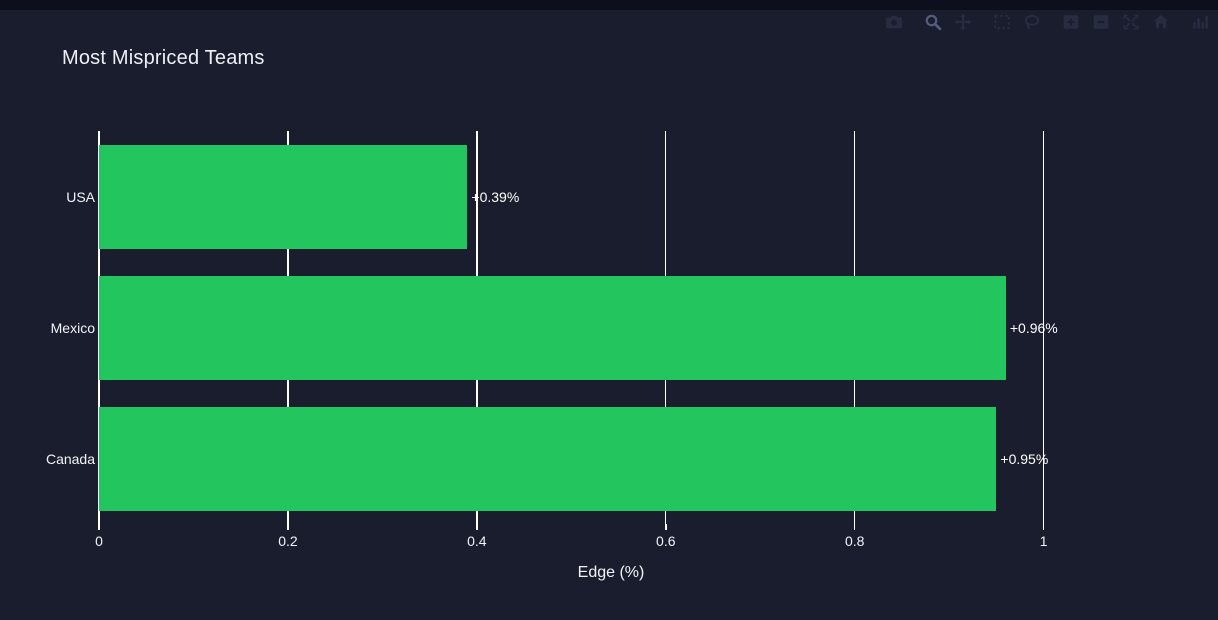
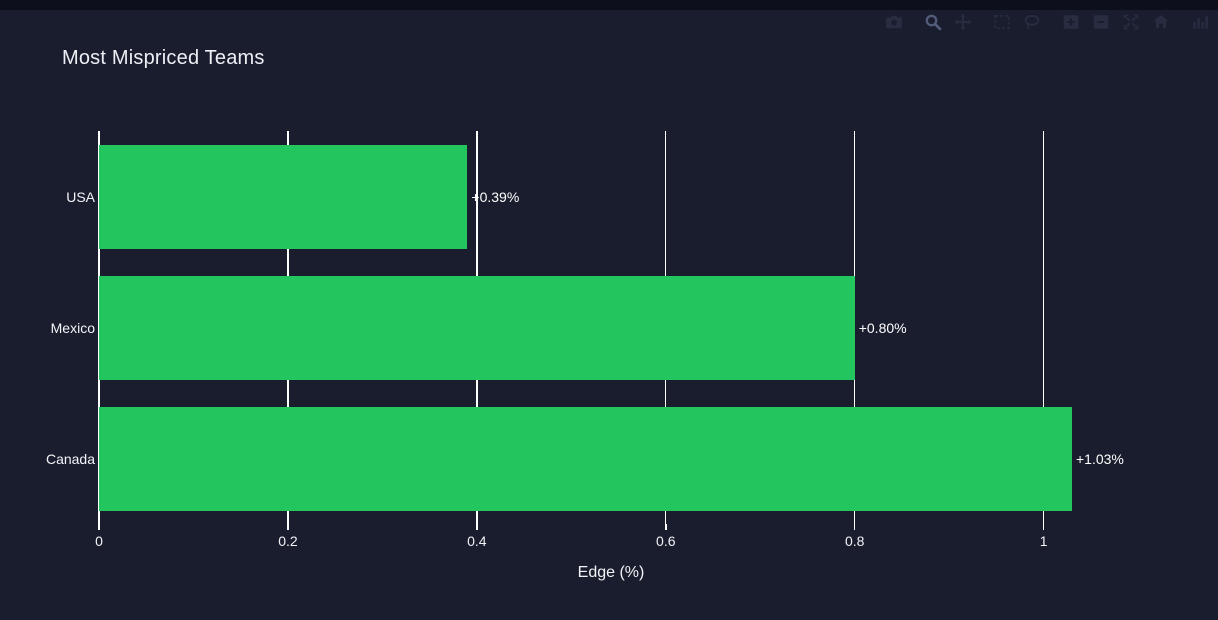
Mexico: +0.96% -> +0.80%
Canada: +0.95% -> +1.03%
